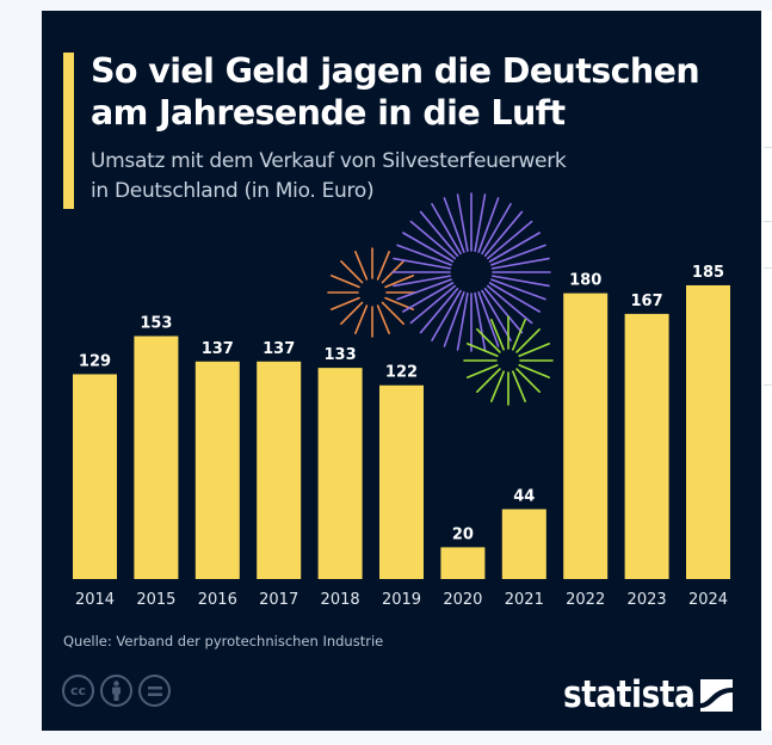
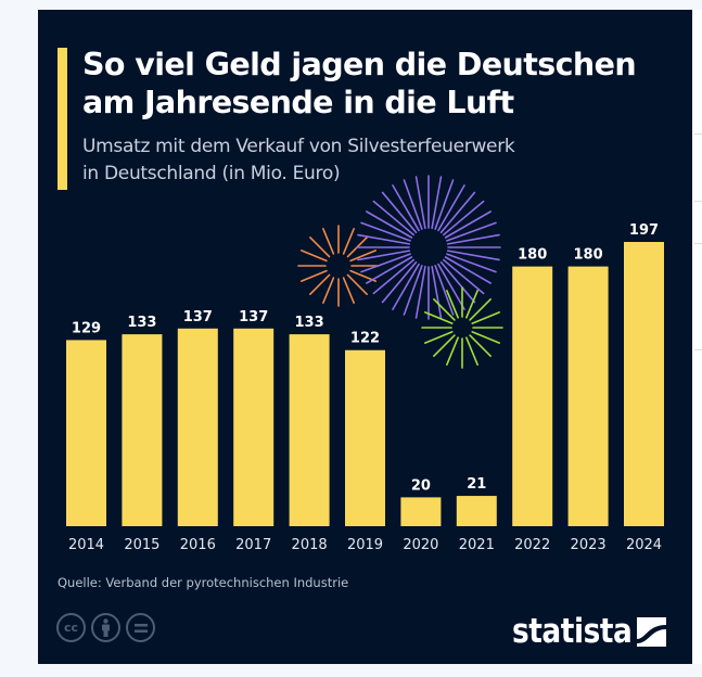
2015: 153 -> 133
2021: 44 -> 21
2023: 167 -> 180
2024: 185 -> 197
